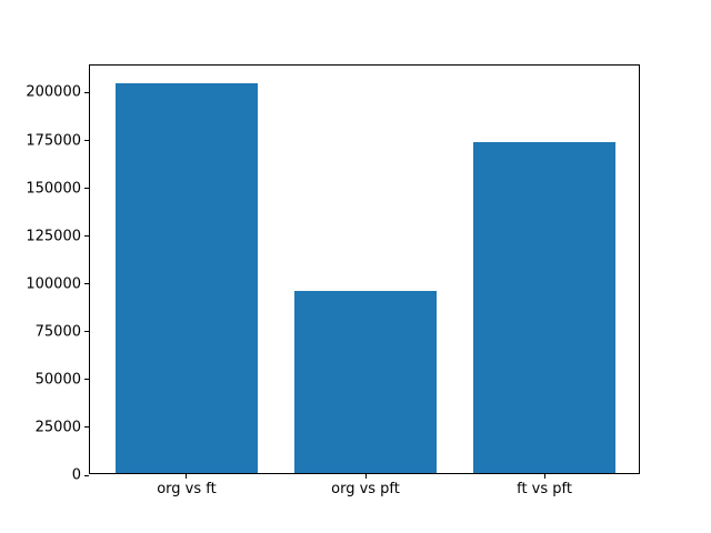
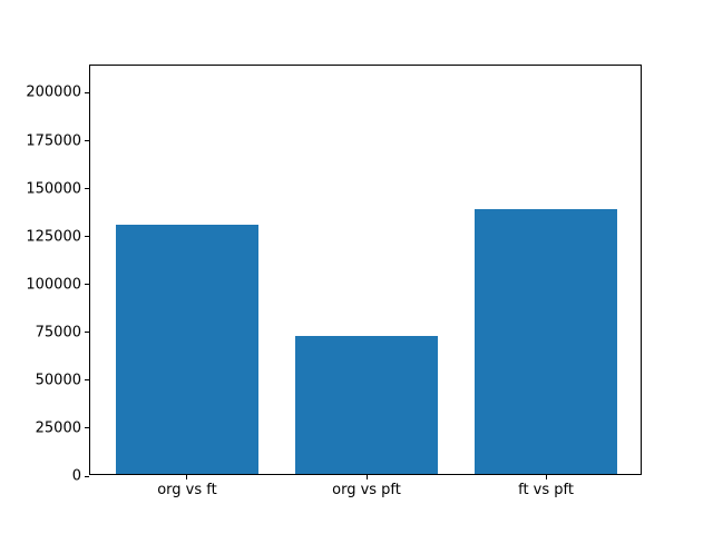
org vs ft: 204000 -> 130000
org vs pft: 95000 -> 72000
ft vs pft: 173000 -> 138000
